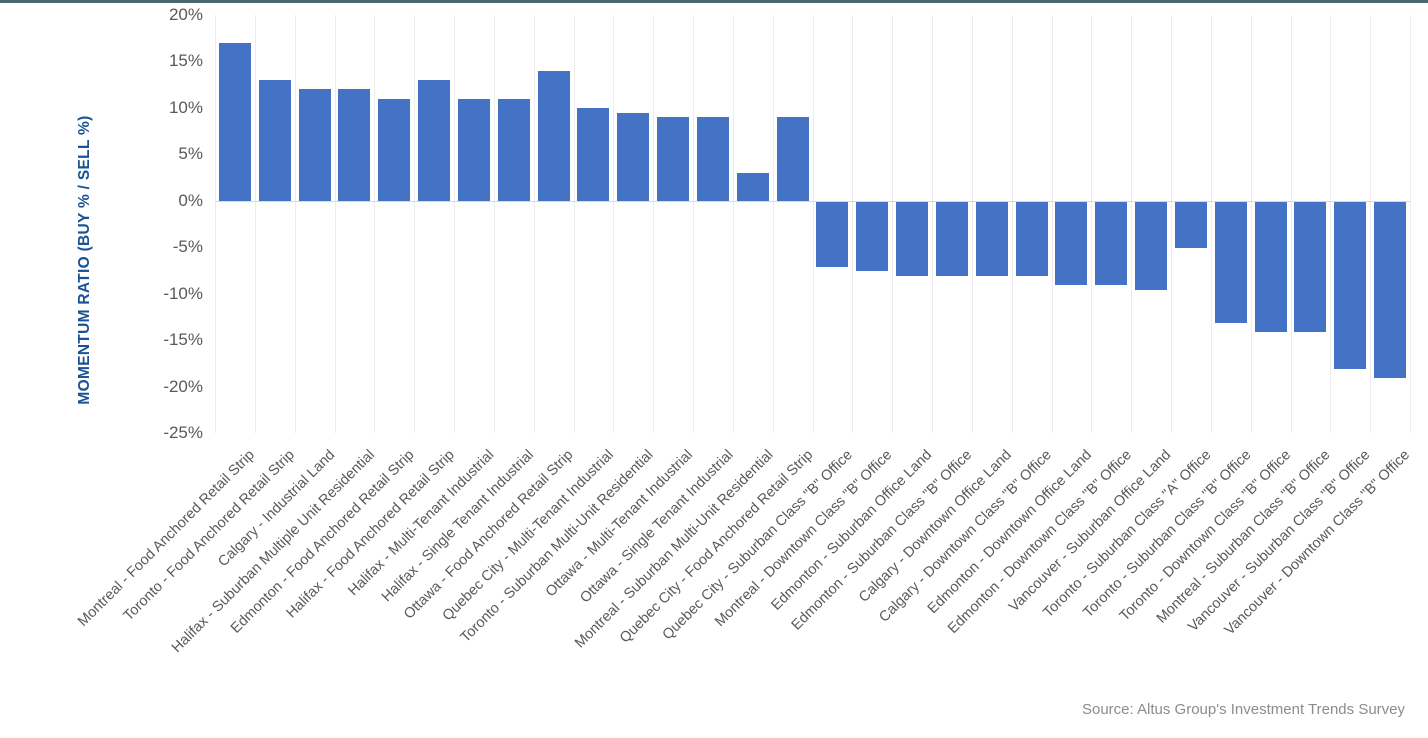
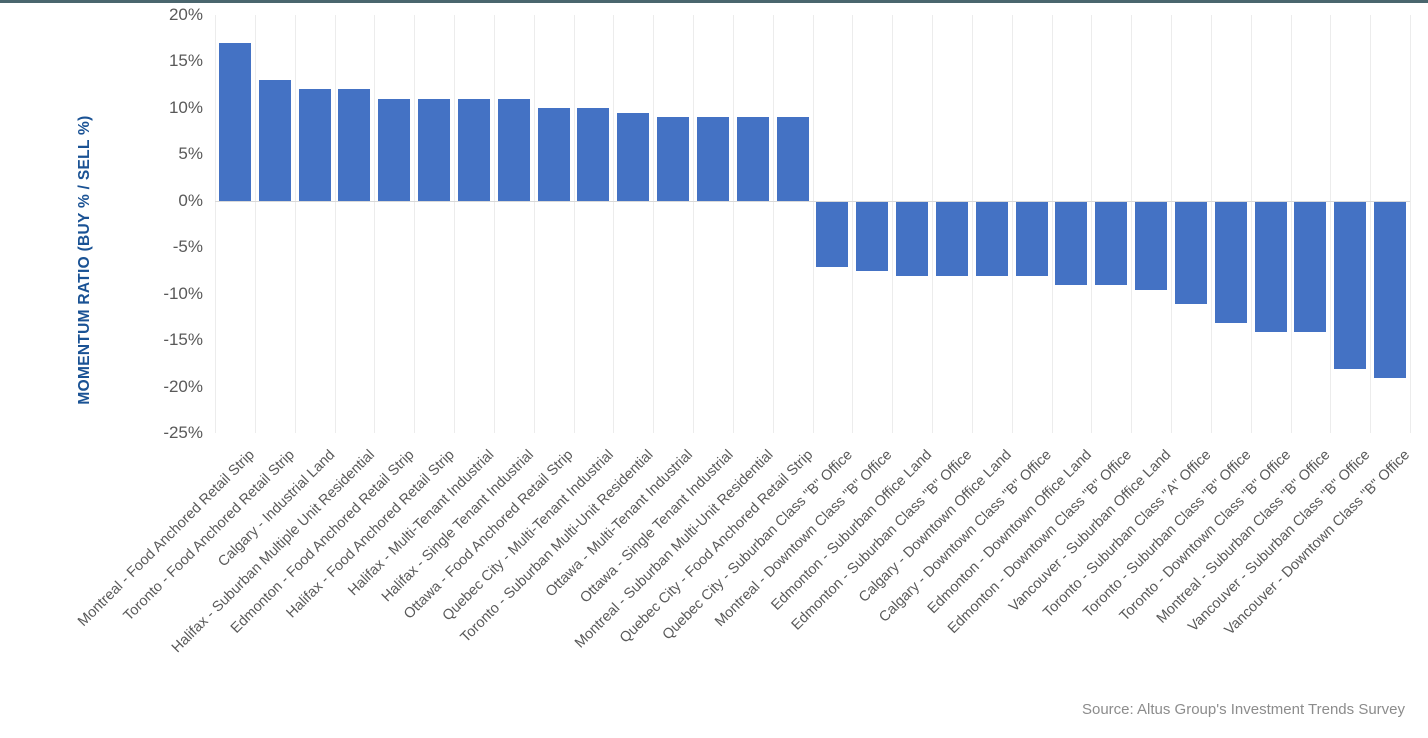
Halifax - Food Anchored Retail Strip: 13% -> 11%
Ottawa - Food Anchored Retail Strip: 14% -> 10%
Montreal - Suburban Multi-Unit Residential: 3% -> 9%
Toronto - Suburban Class "A" Office: -5% -> -11%
